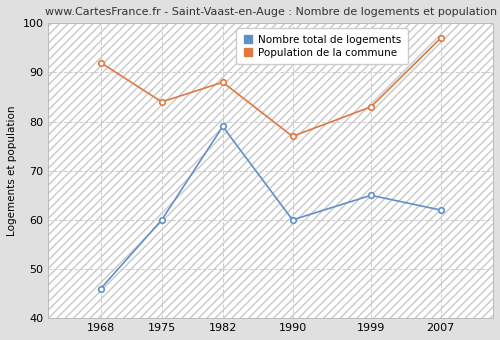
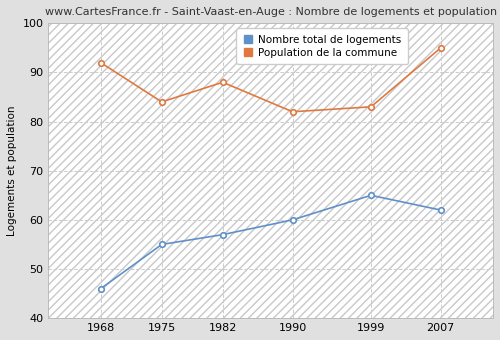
Nombre total de logements/1975: 60 -> 55
Nombre total de logements/1982: 79 -> 57
Population de la commune/1990: 77 -> 82
Population de la commune/2007: 97 -> 95
